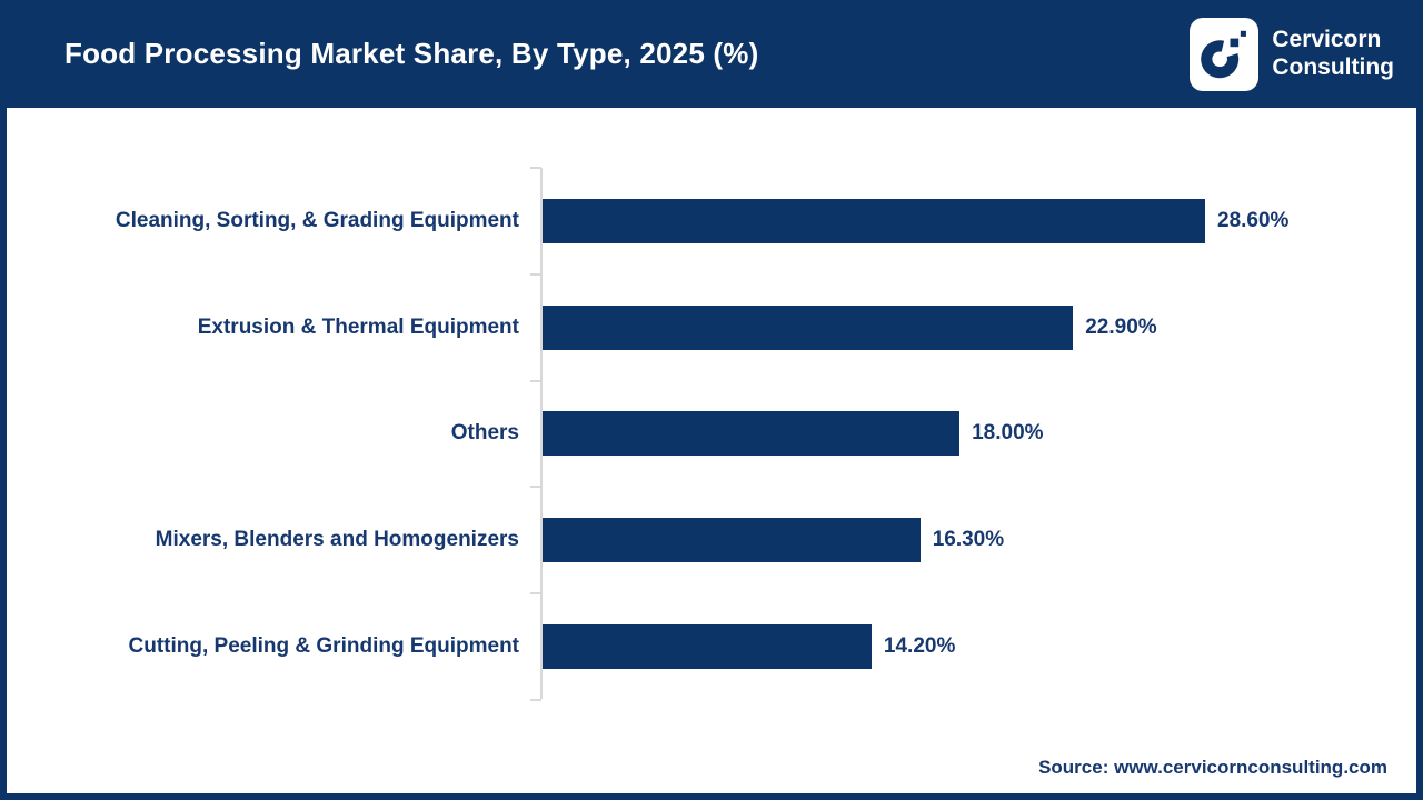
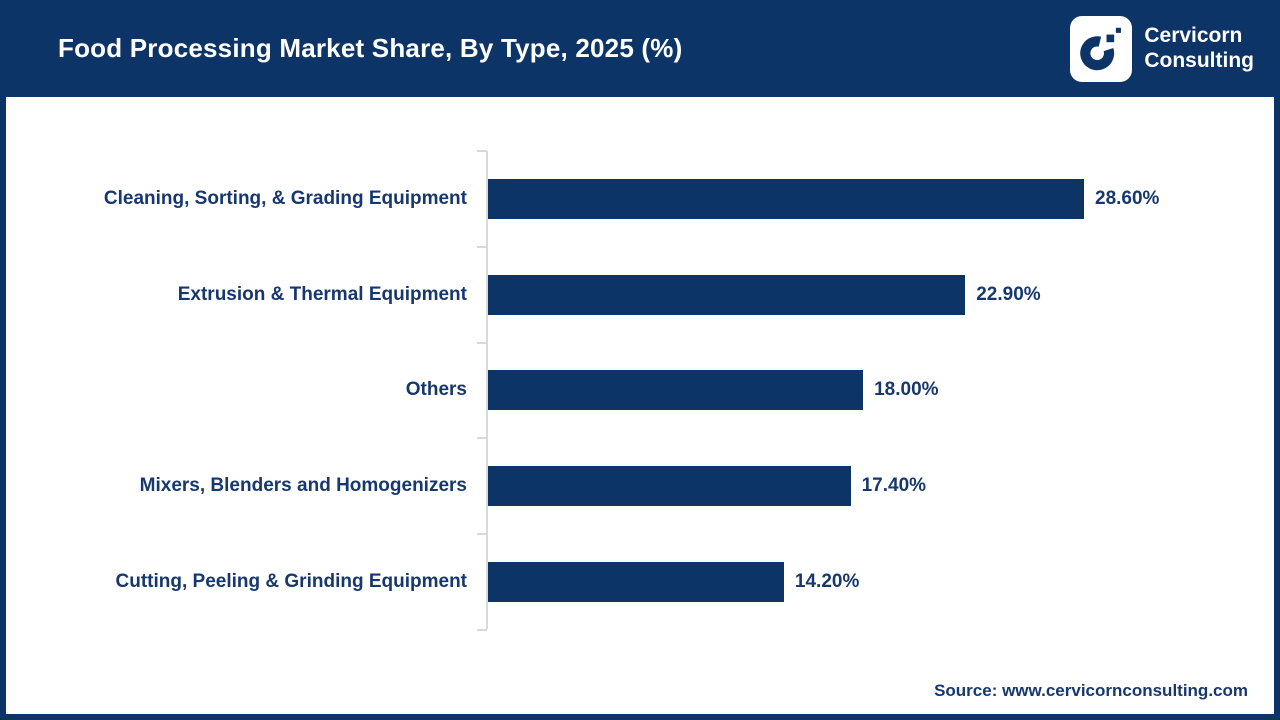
Mixers, Blenders and Homogenizers: 16.30% -> 17.40%
